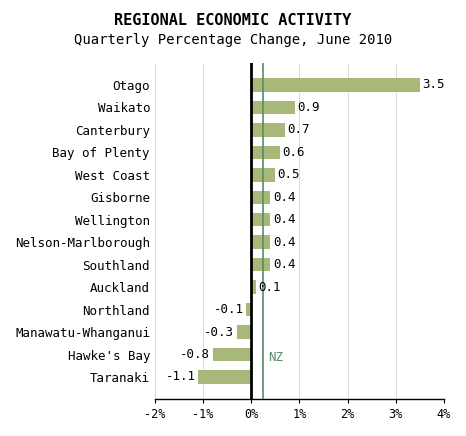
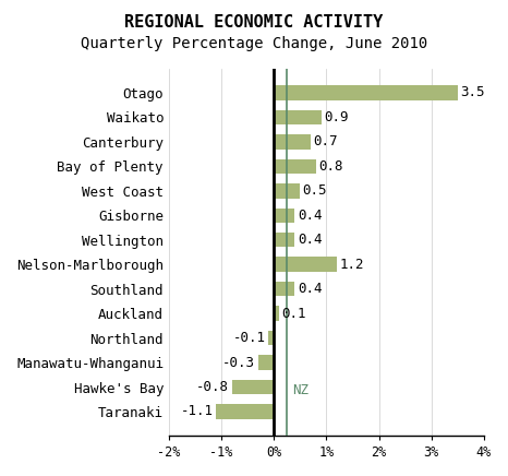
Bay of Plenty: 0.6 -> 0.8
Nelson-Marlborough: 0.4 -> 1.2
